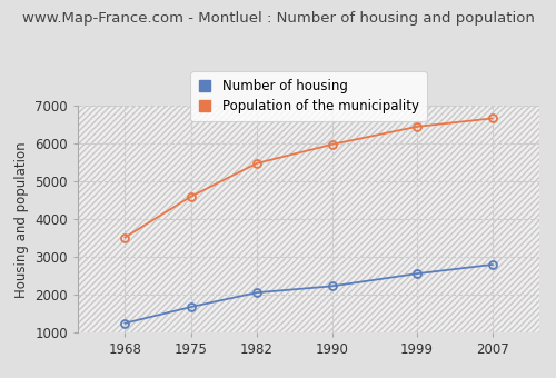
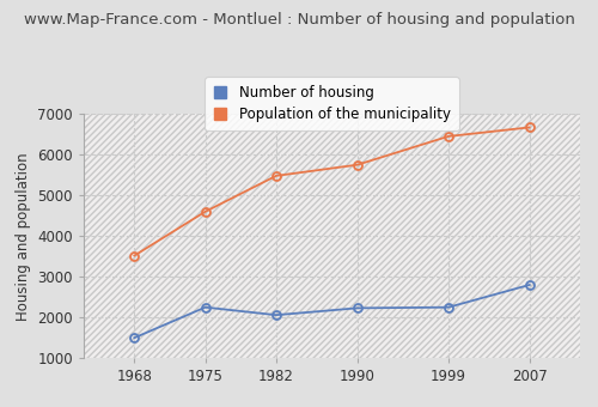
Number of housing/1968: 1250 -> 1500
Number of housing/1975: 1680 -> 2250
Population of the municipality/1990: 5980 -> 5750
Number of housing/1999: 2560 -> 2250
